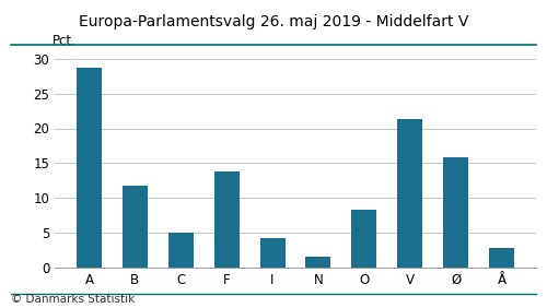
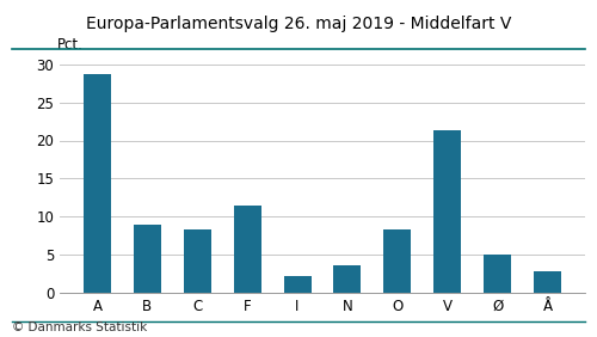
B: 11.8 -> 9.0
C: 5.0 -> 8.4
F: 13.8 -> 11.5
I: 4.2 -> 2.3
N: 1.6 -> 3.6
Ø: 15.8 -> 5.1
